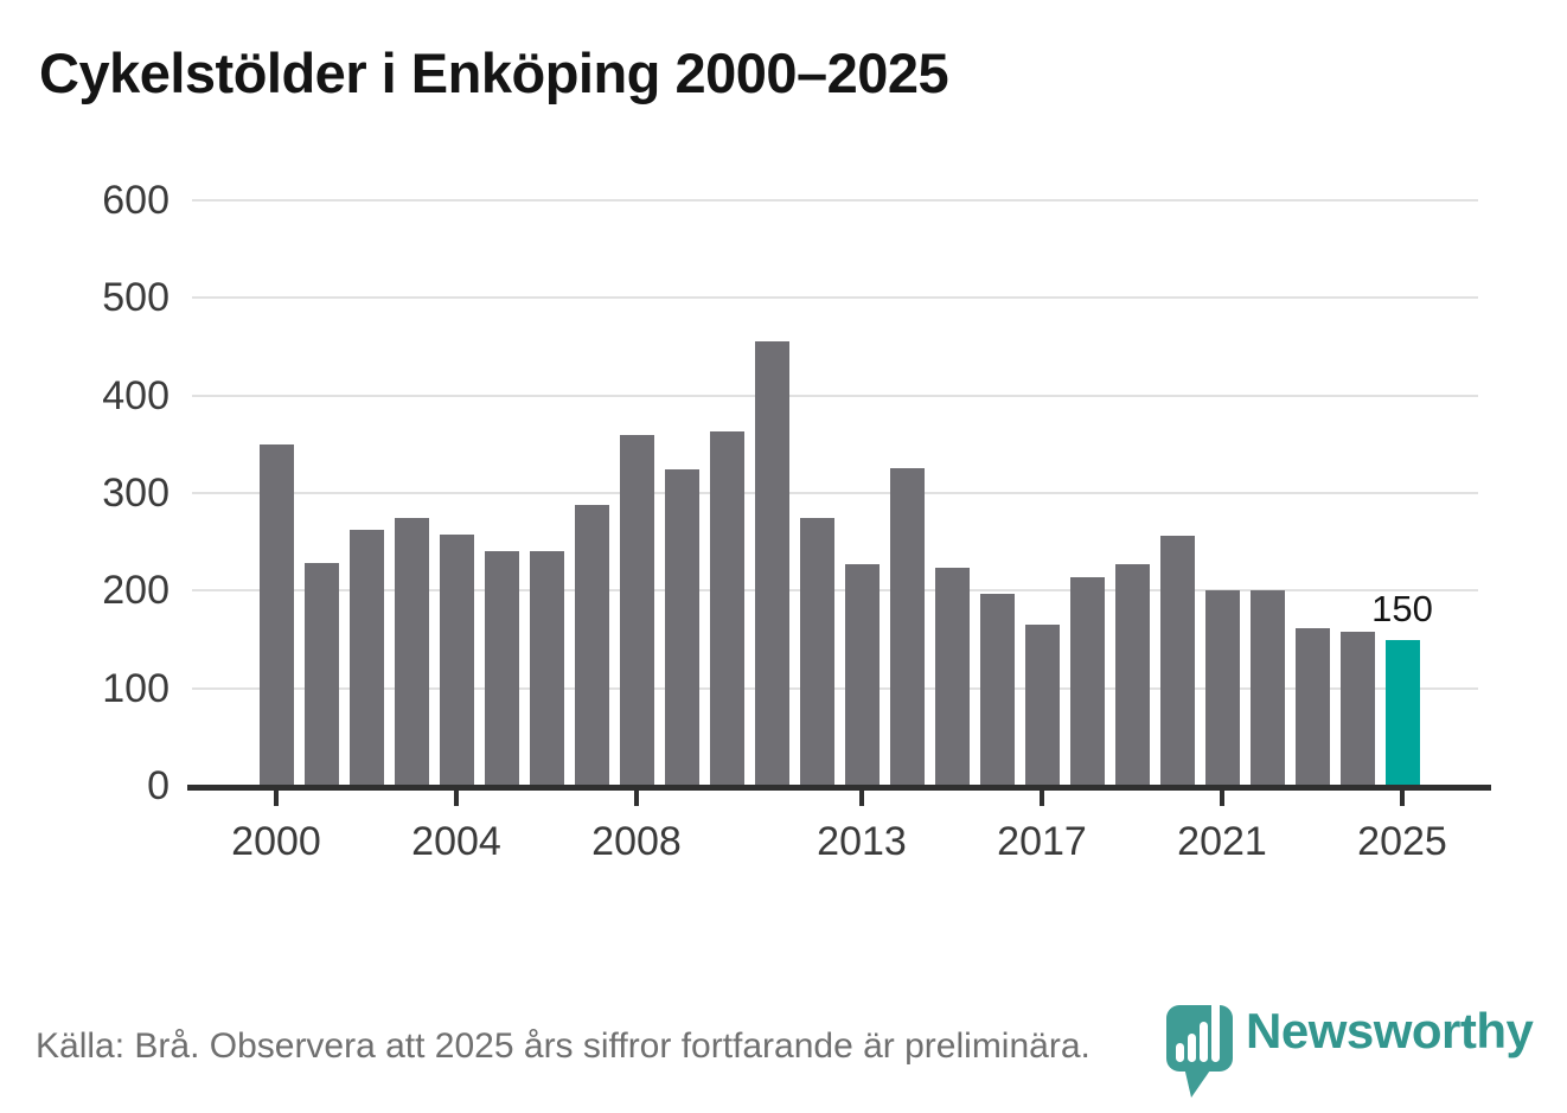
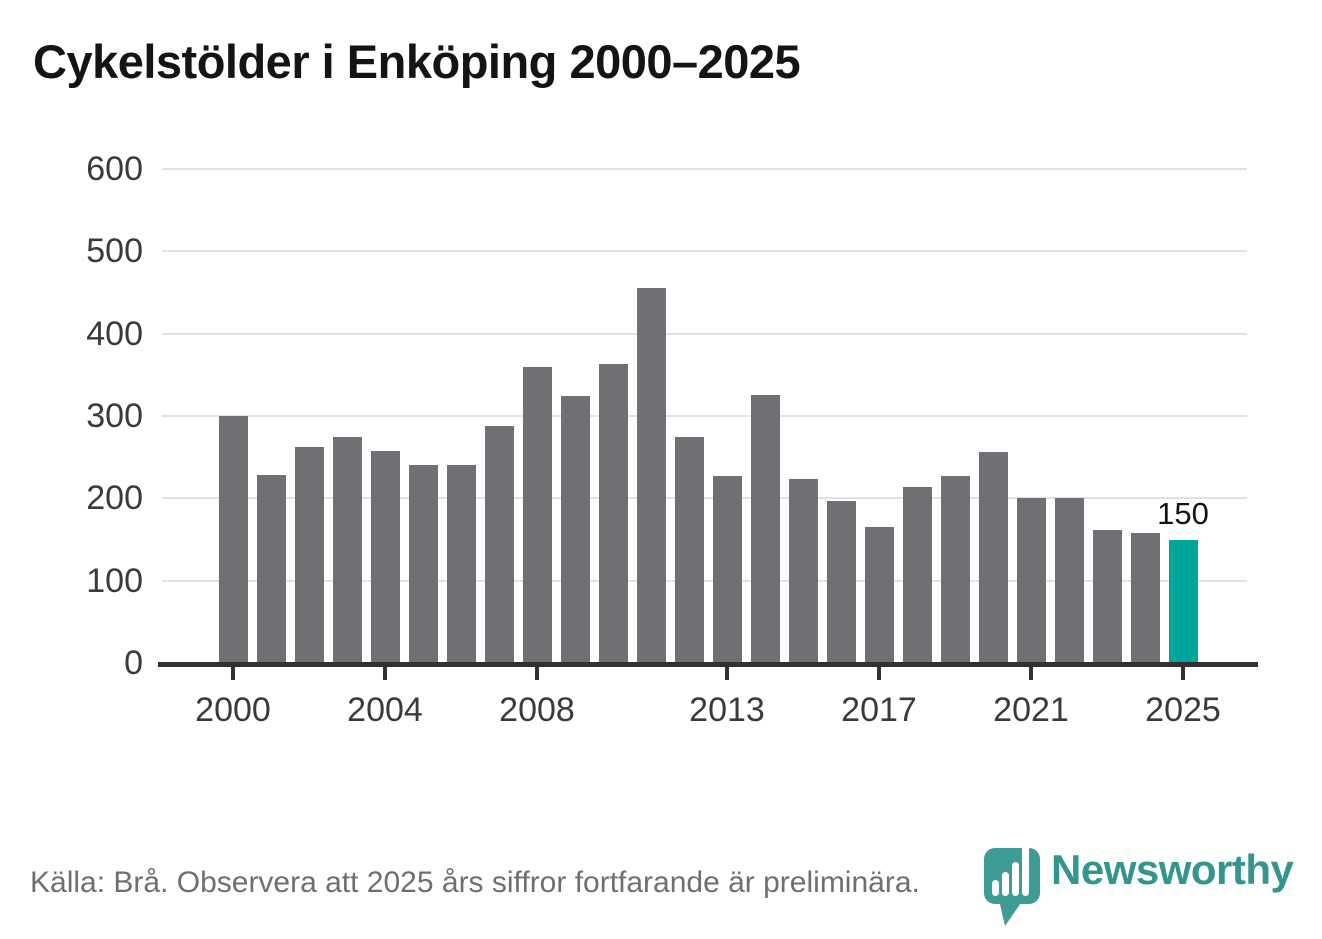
2000: 350 -> 300
